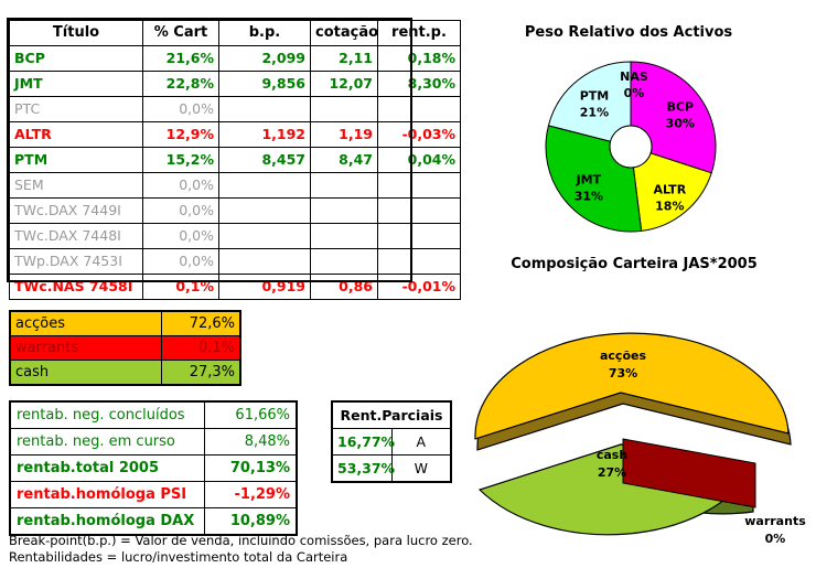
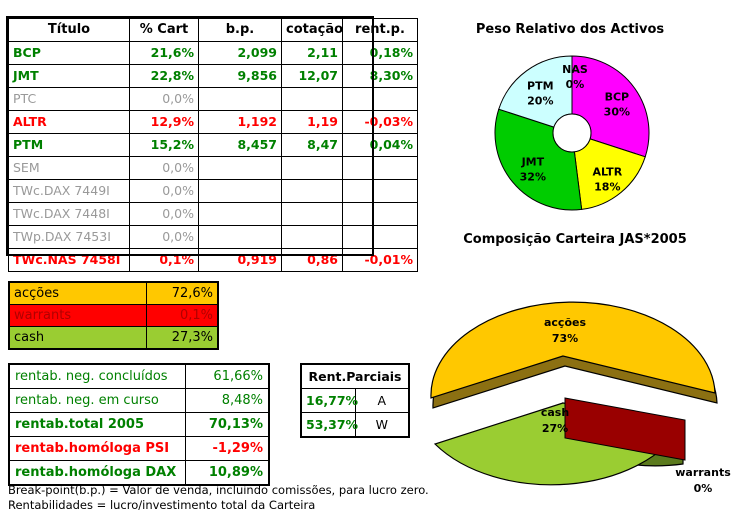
Peso Relativo dos Activos/JMT: 31% -> 32%
Peso Relativo dos Activos/PTM: 21% -> 20%
